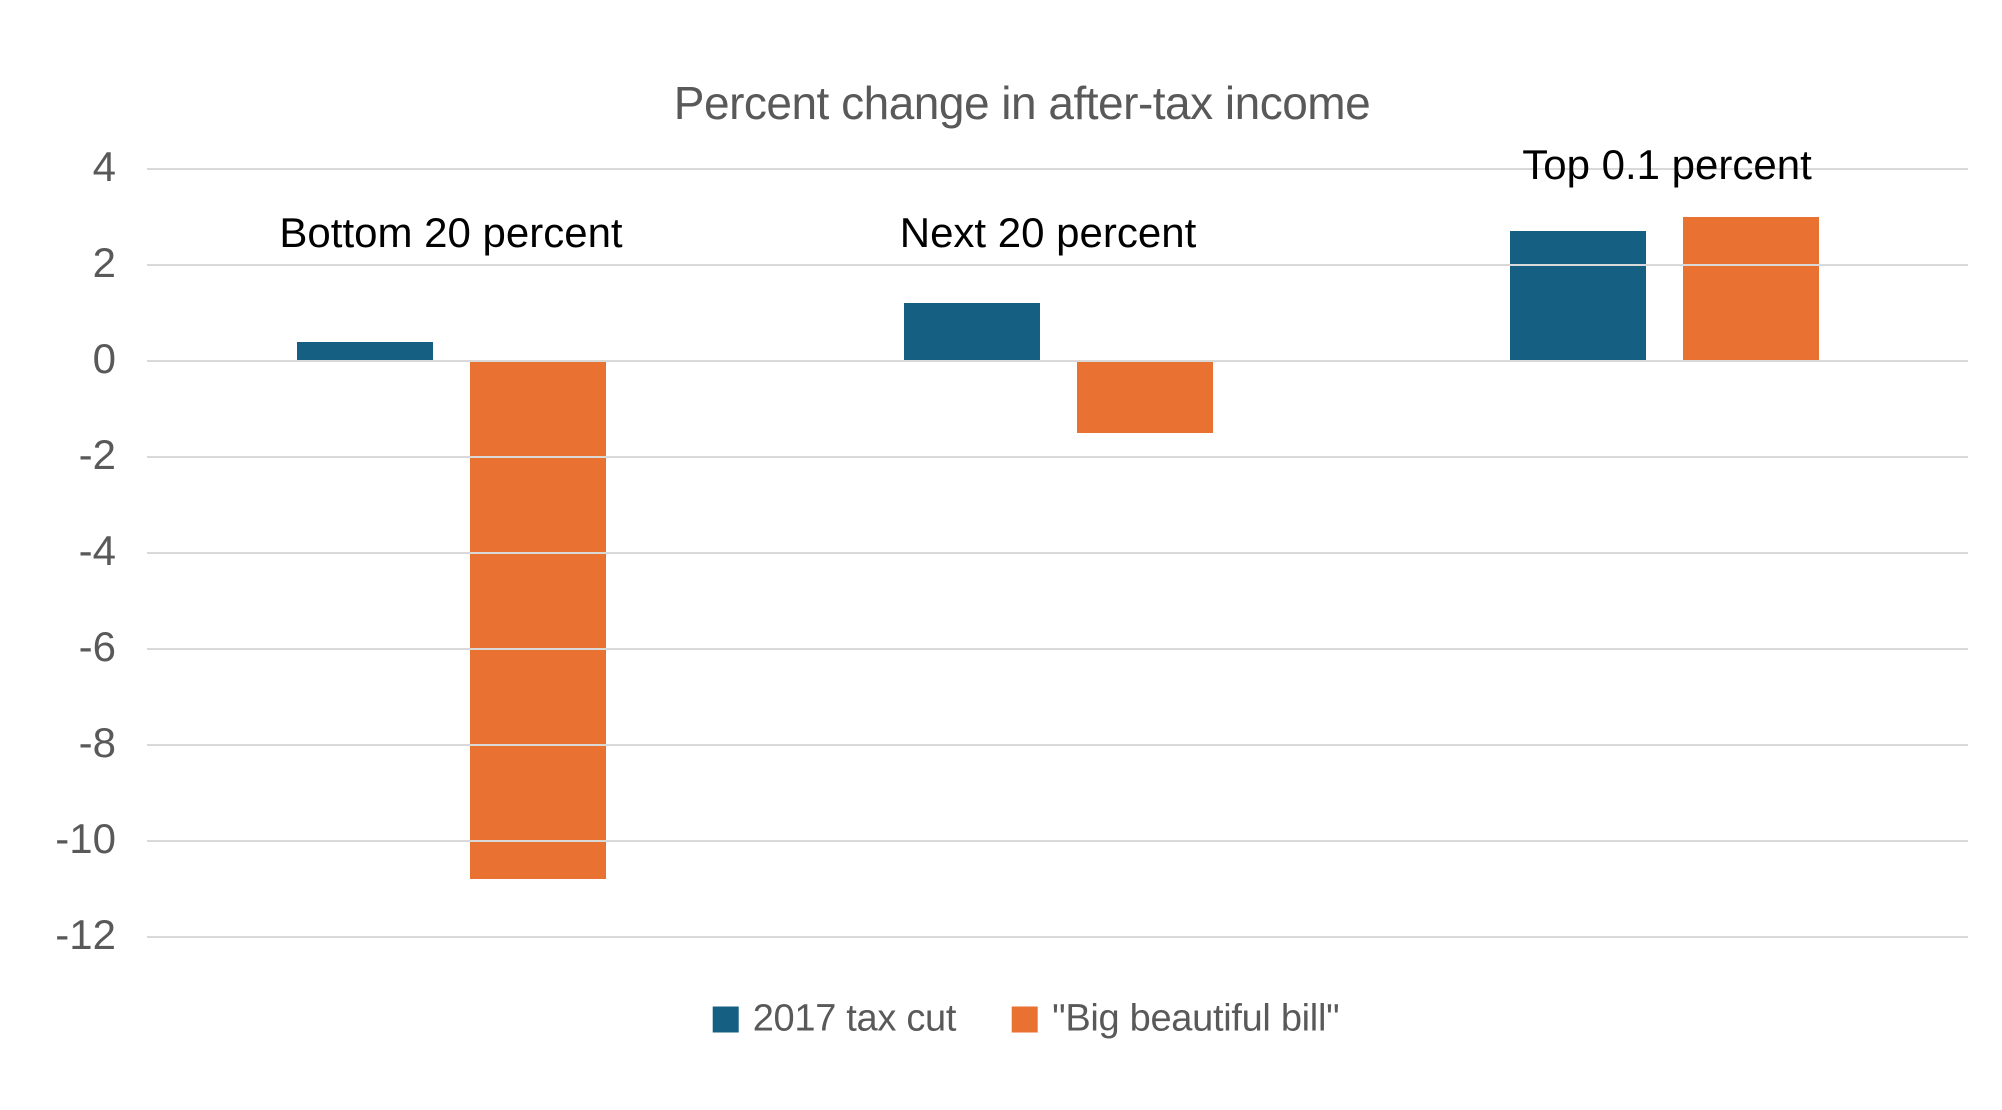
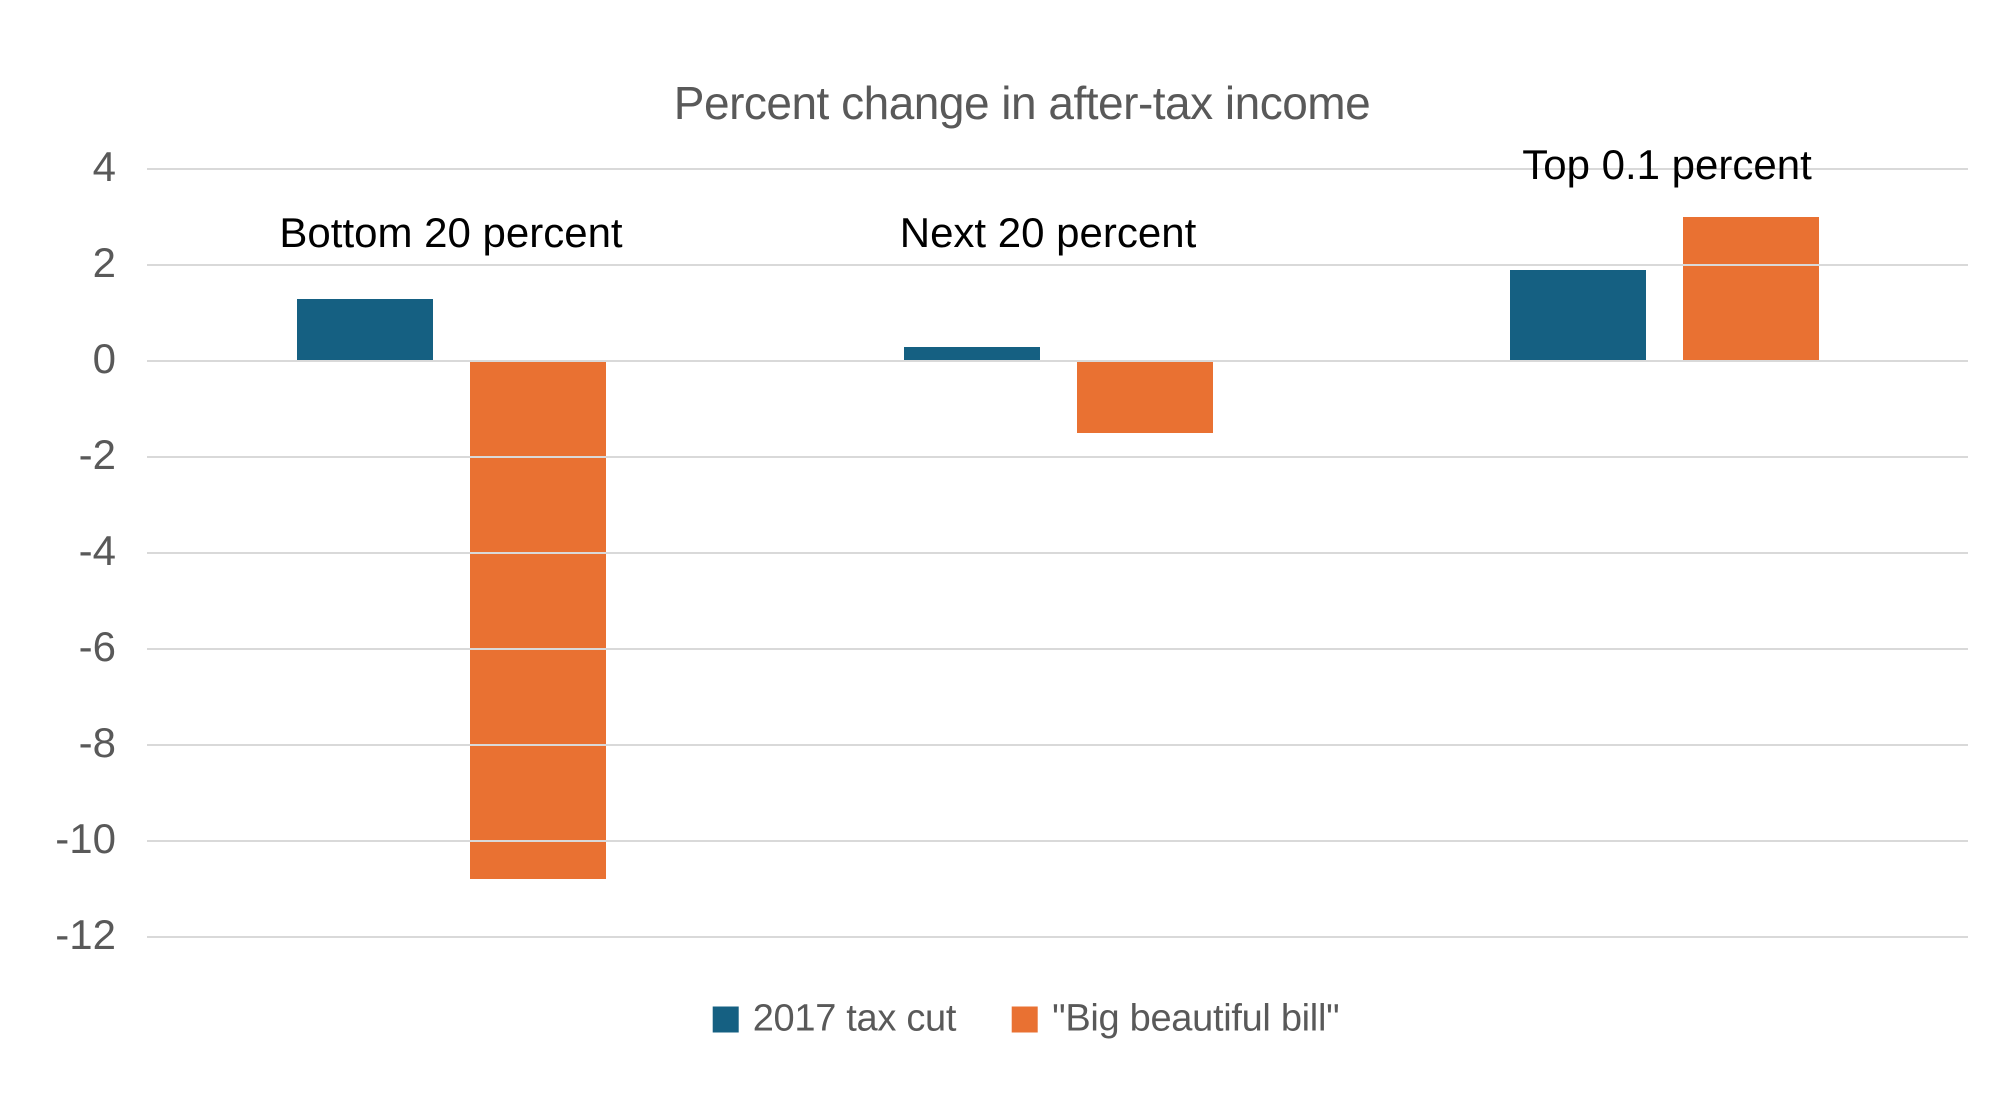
2017 tax cut/Bottom 20 percent: 0.4 -> 1.3
2017 tax cut/Next 20 percent: 1.2 -> 0.3
2017 tax cut/Top 0.1 percent: 2.7 -> 1.9
